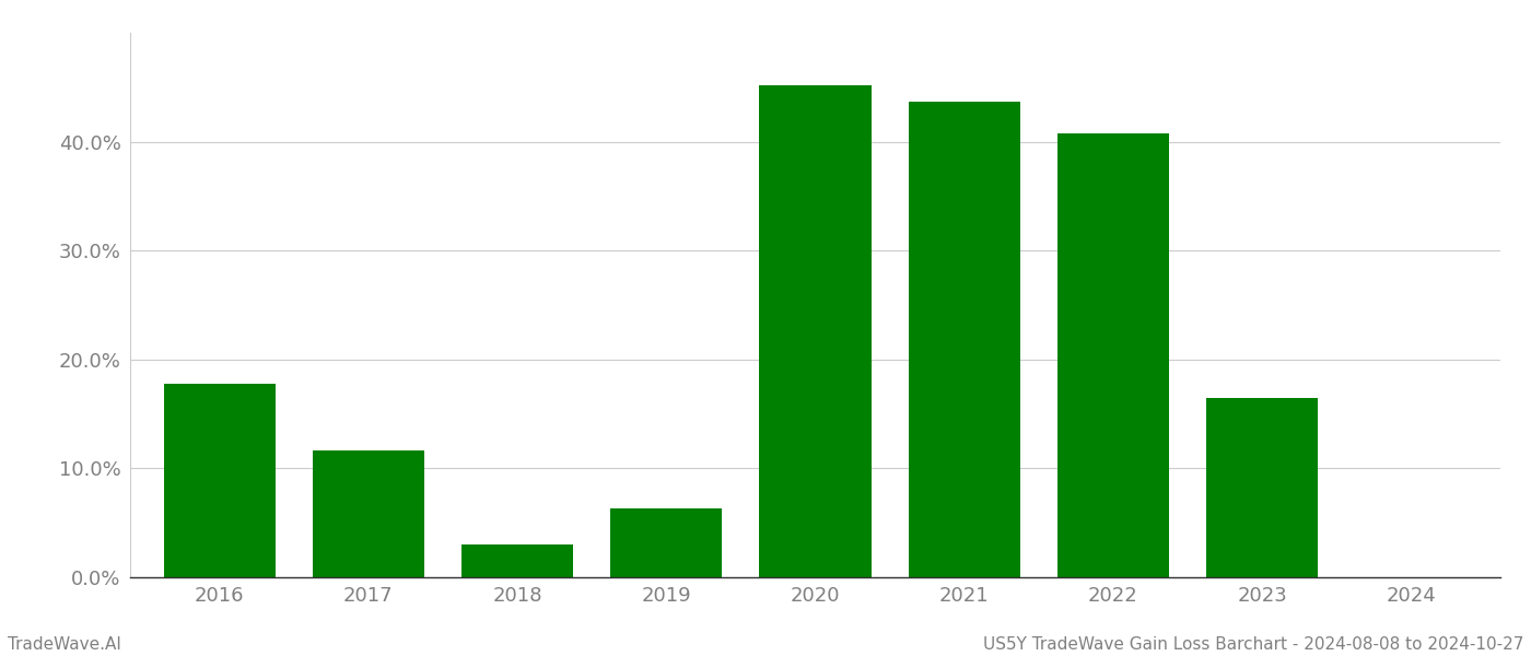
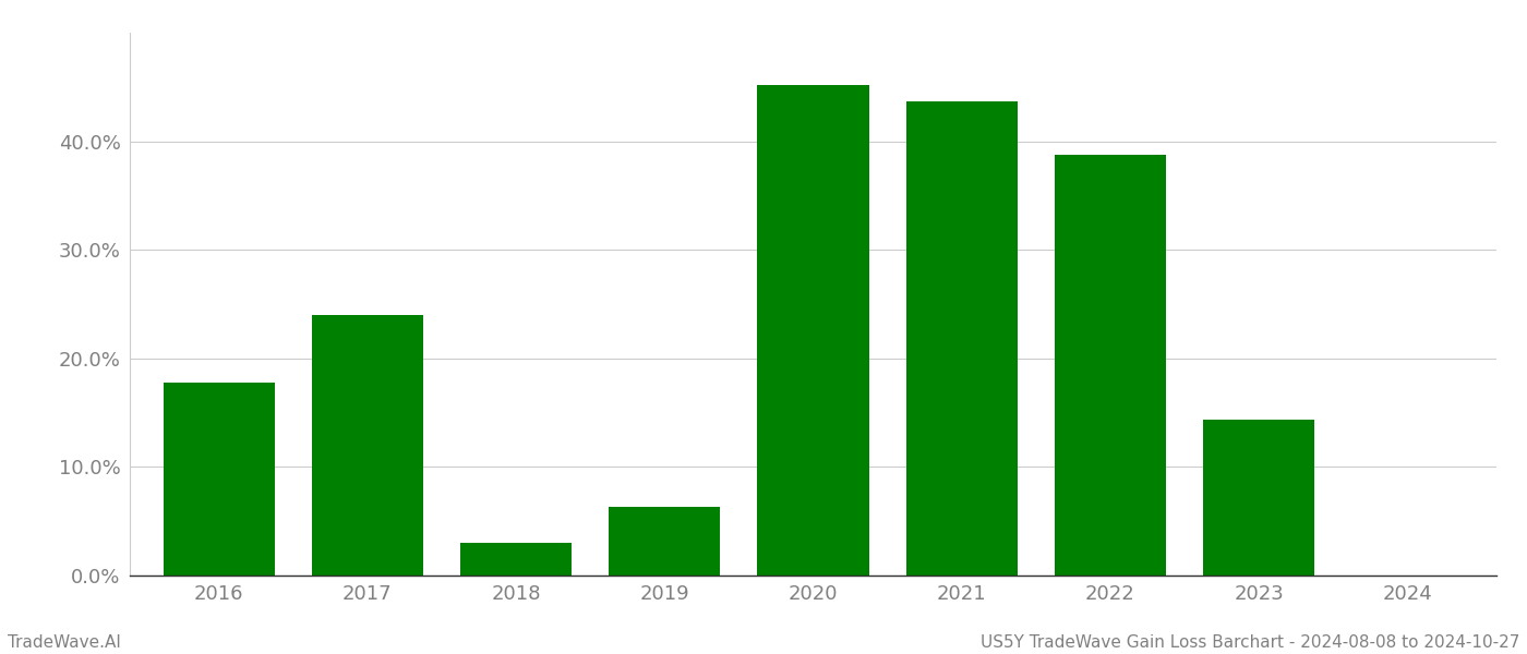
2017: 11.6% -> 24.0%
2022: 40.8% -> 38.8%
2023: 16.5% -> 14.4%
